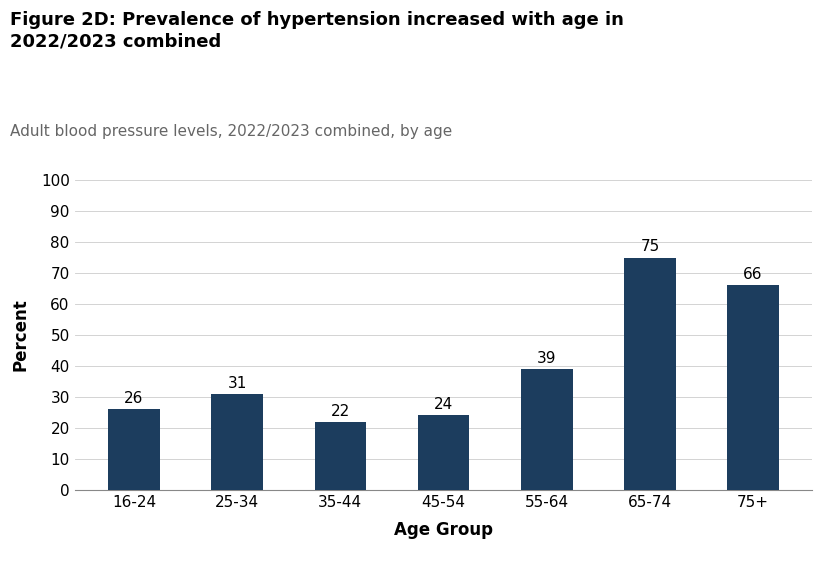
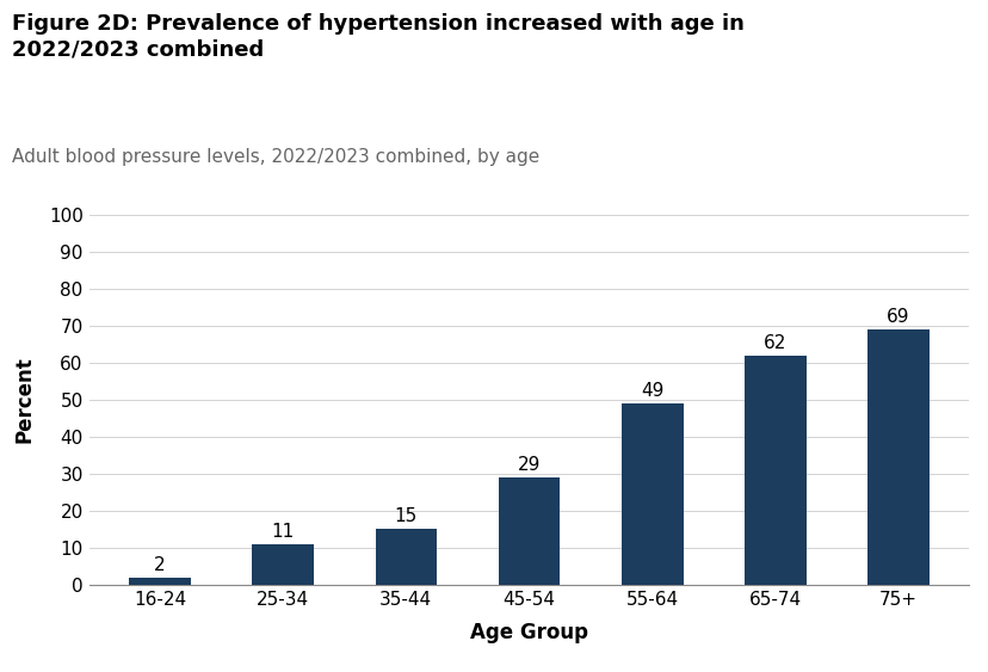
16-24: 26 -> 2
25-34: 31 -> 11
35-44: 22 -> 15
45-54: 24 -> 29
55-64: 39 -> 49
65-74: 75 -> 62
75+: 66 -> 69
